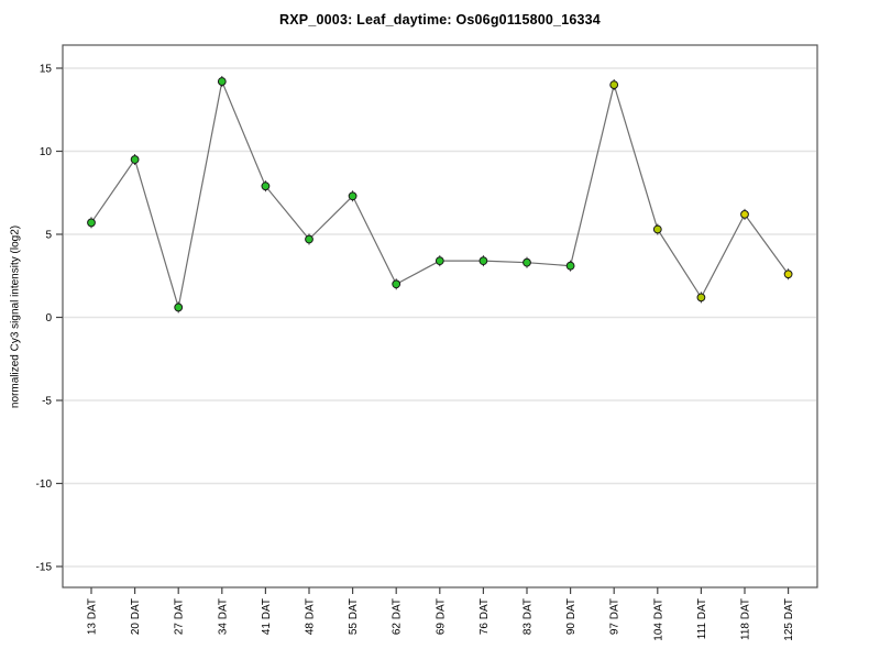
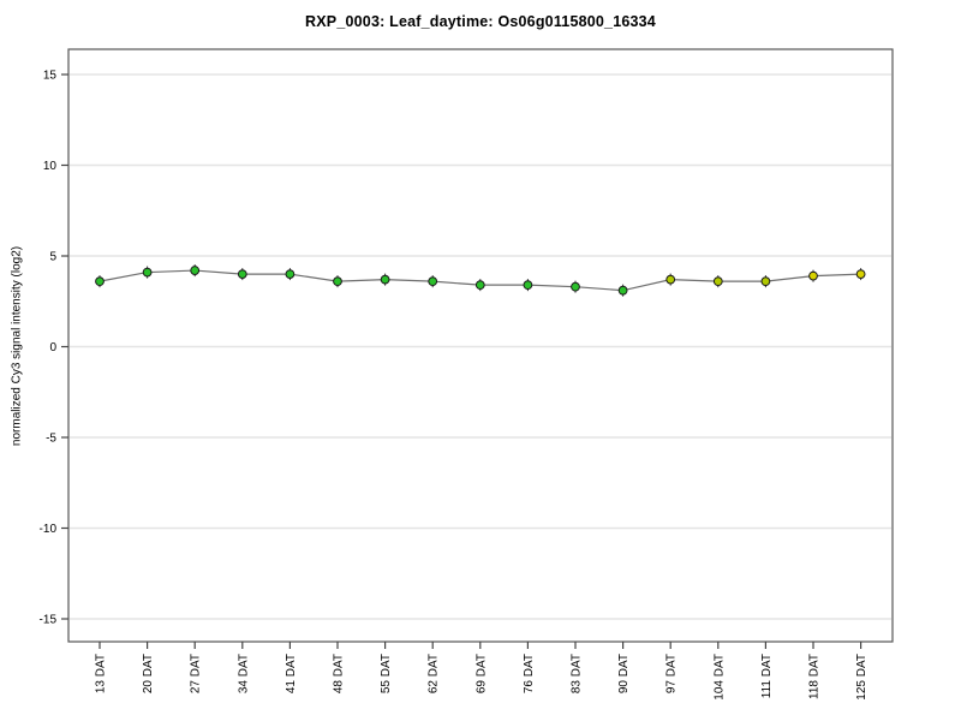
13 DAT: 5.7 -> 3.6
20 DAT: 9.5 -> 4.1
27 DAT: 0.6 -> 4.2
34 DAT: 14.2 -> 4.0
41 DAT: 7.9 -> 4.0
48 DAT: 4.7 -> 3.6
55 DAT: 7.3 -> 3.7
62 DAT: 2.0 -> 3.6
97 DAT: 14.0 -> 3.7
104 DAT: 5.3 -> 3.6
111 DAT: 1.2 -> 3.6
118 DAT: 6.2 -> 3.9
125 DAT: 2.6 -> 4.0
